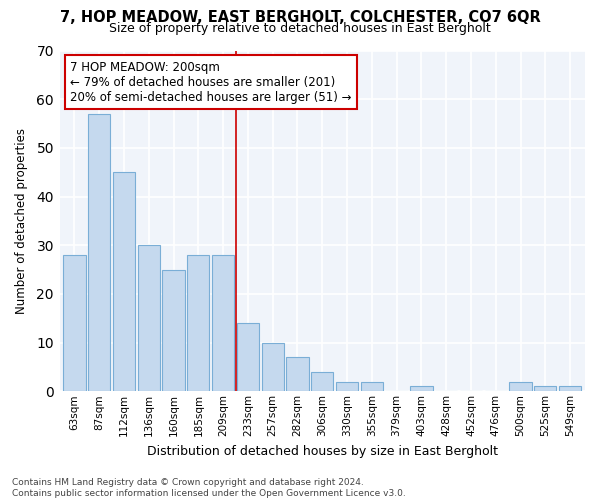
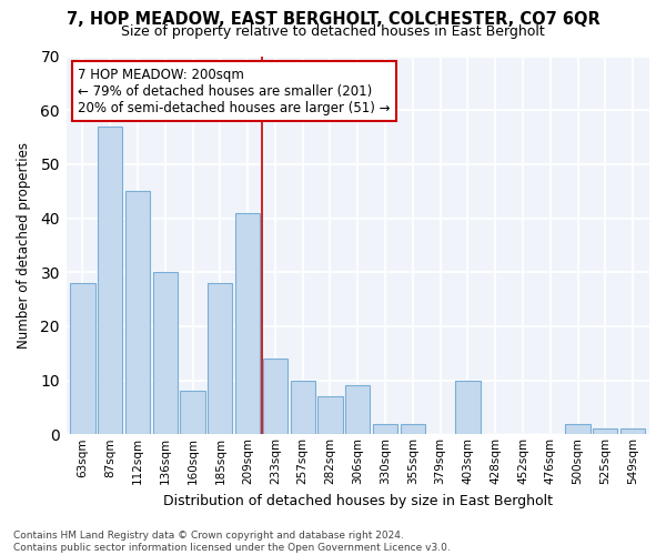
160sqm: 25 -> 8
209sqm: 28 -> 41
306sqm: 4 -> 9
403sqm: 1 -> 10
